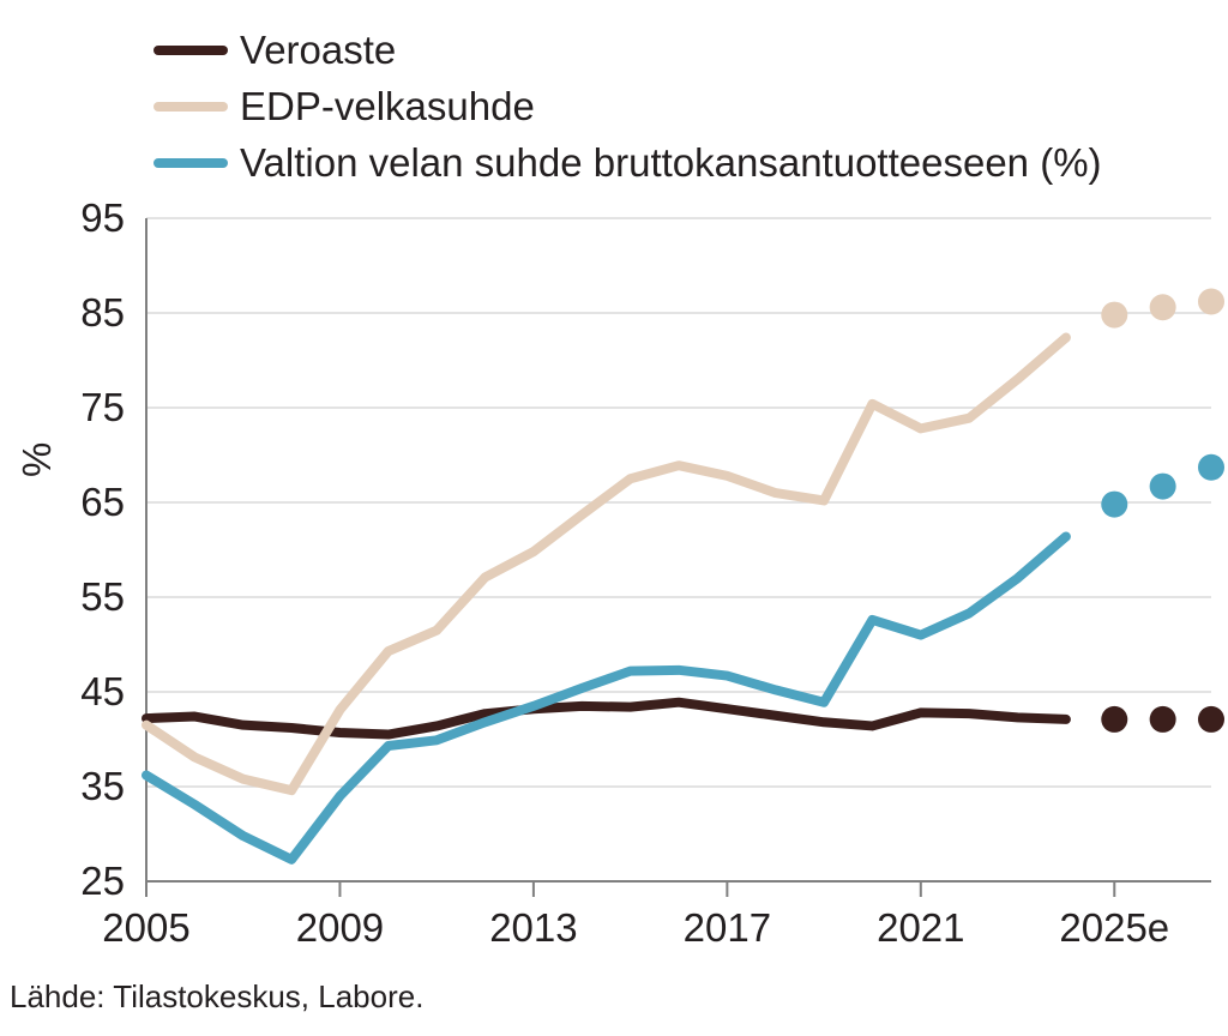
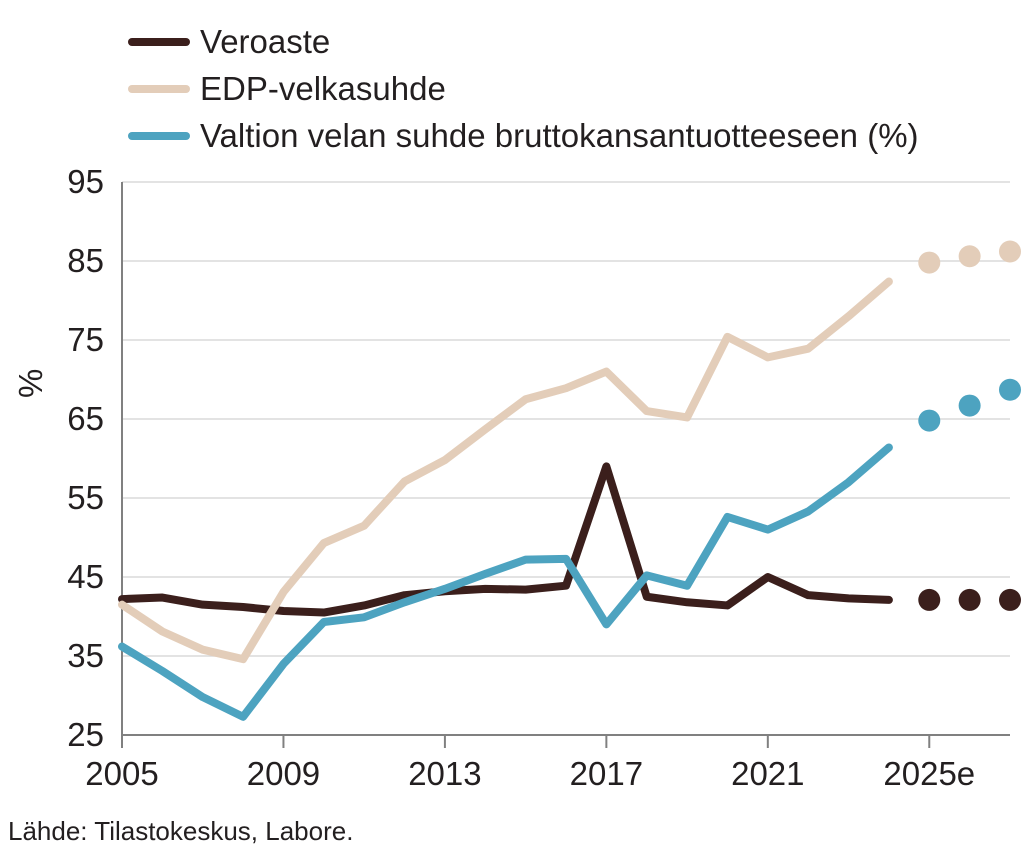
Veroaste/2017: 43 -> 59
EDP-velkasuhde/2017: 68 -> 71
Valtion velan suhde bruttokansantuotteeseen (%)/2017: 47 -> 39
Veroaste/2021: 43 -> 45
